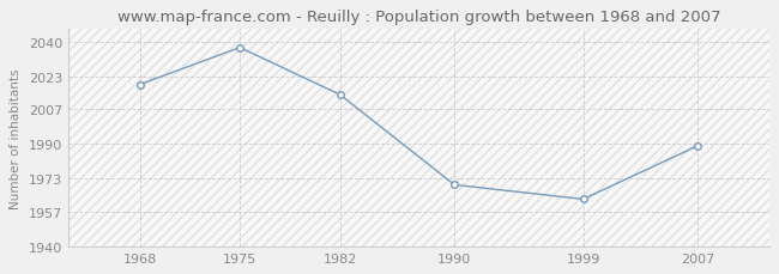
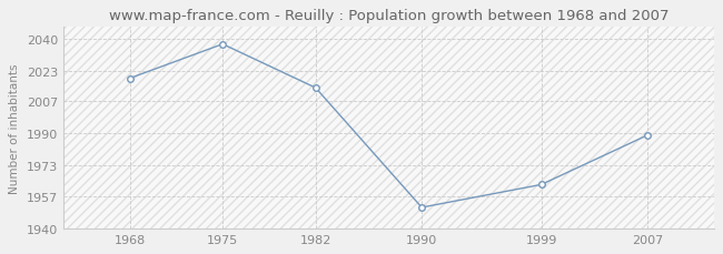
1990: 1970 -> 1951
